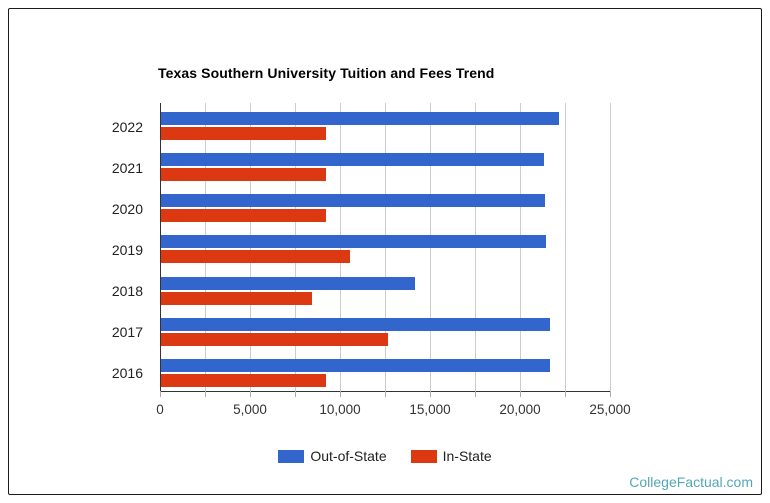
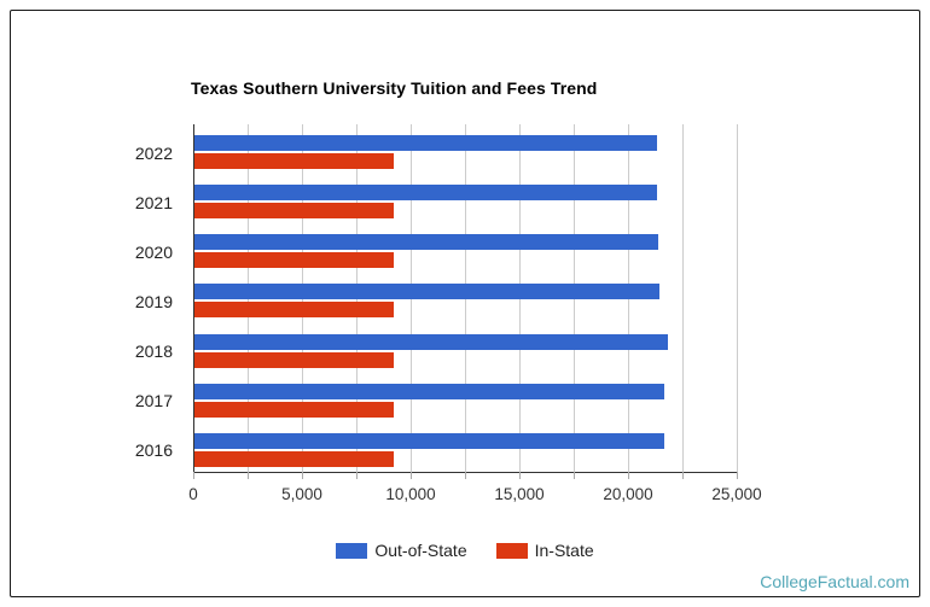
Out-of-State/2022: 22100 -> 21200
In-State/2019: 10500 -> 9200
Out-of-State/2018: 14100 -> 21800
In-State/2018: 8400 -> 9200
In-State/2017: 12600 -> 9200
